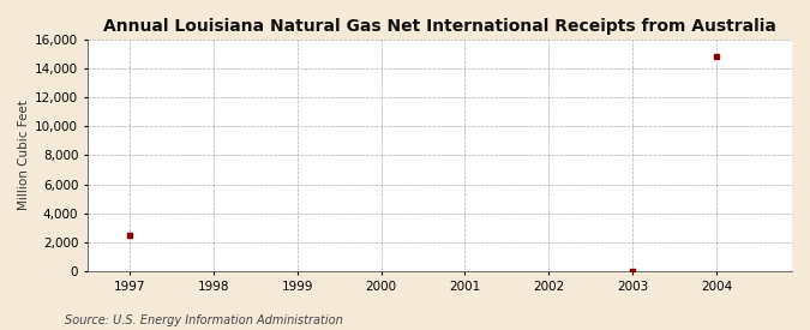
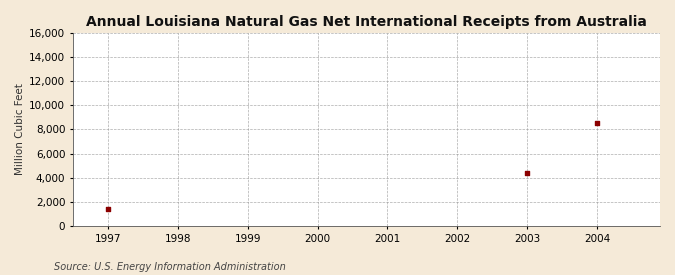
1997: 2,500 -> 1,400
2003: 0 -> 4,400
2004: 14,800 -> 8,500
